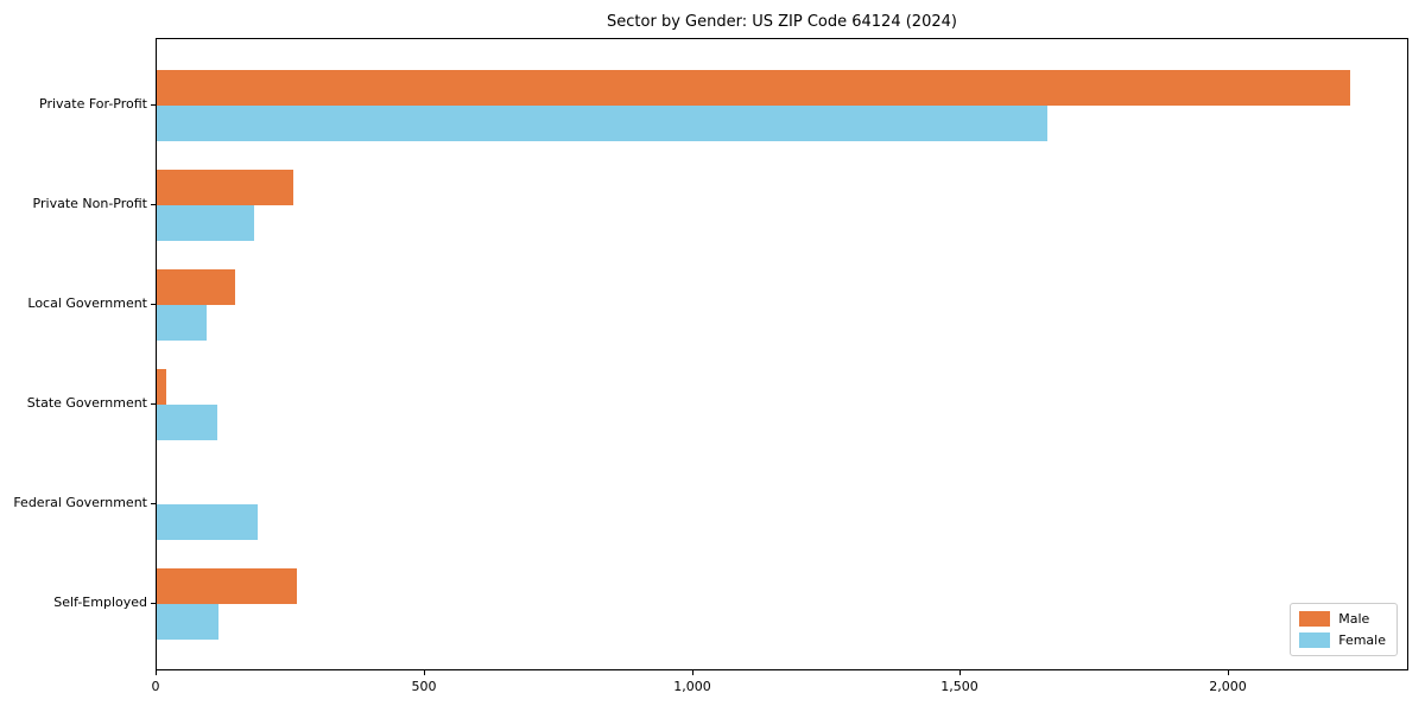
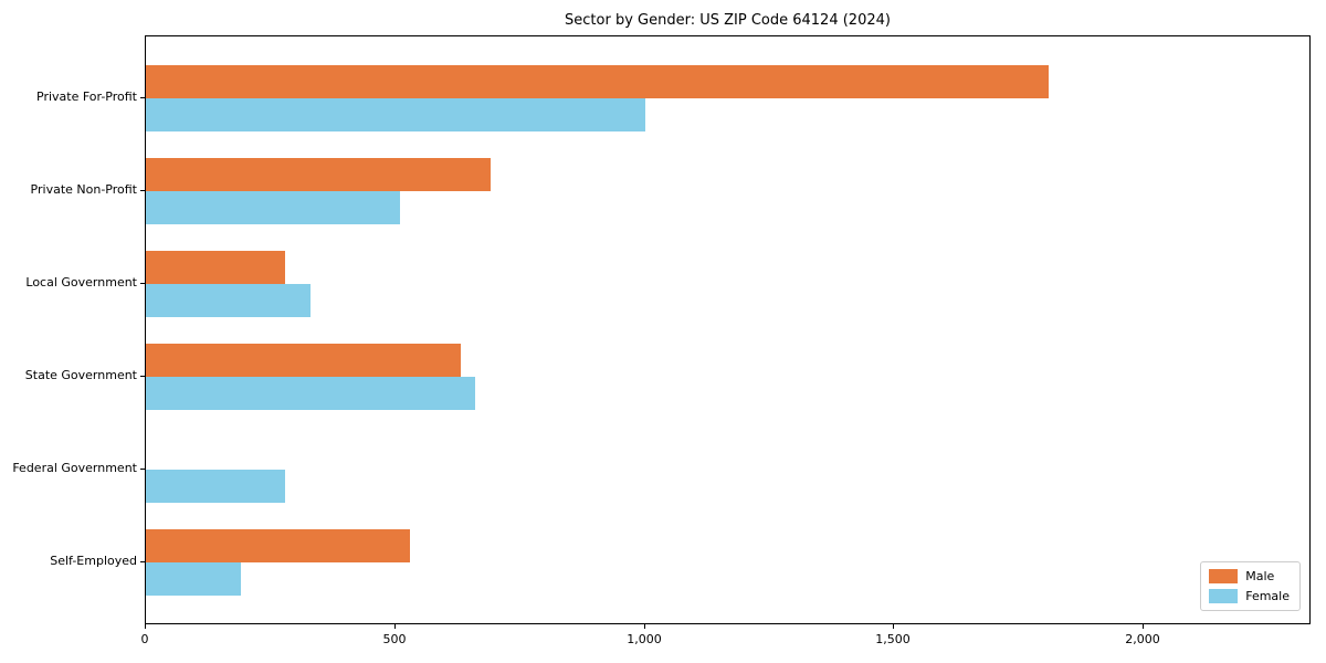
Male/Private For-Profit: 2220 -> 1810
Female/Private For-Profit: 1660 -> 1000
Male/Private Non-Profit: 250 -> 690
Female/Private Non-Profit: 180 -> 510
Male/Local Government: 150 -> 280
Female/Local Government: 90 -> 330
Male/State Government: 20 -> 630
Female/State Government: 110 -> 660
Female/Federal Government: 190 -> 280
Male/Self-Employed: 260 -> 530
Female/Self-Employed: 120 -> 190
